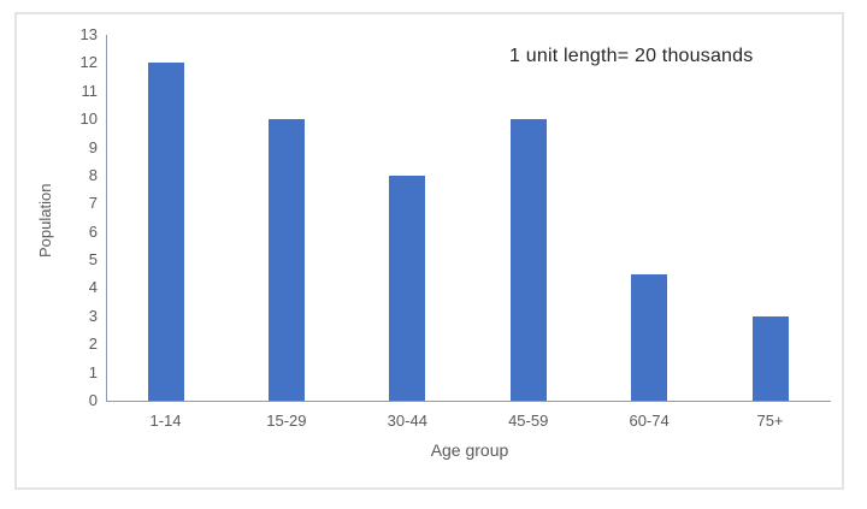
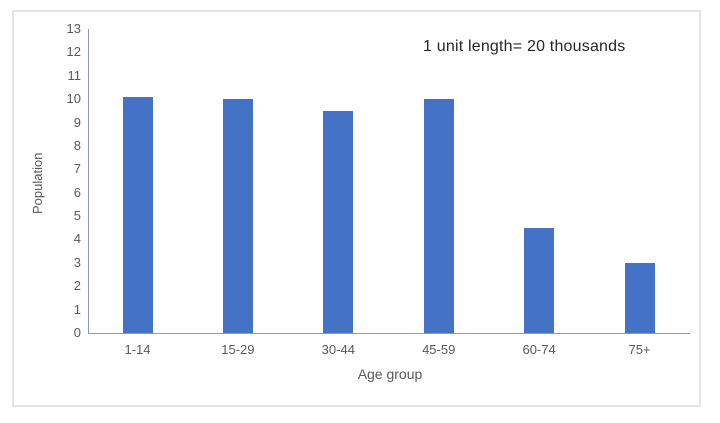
1-14: 12.0 -> 10.1
30-44: 8.0 -> 9.5
